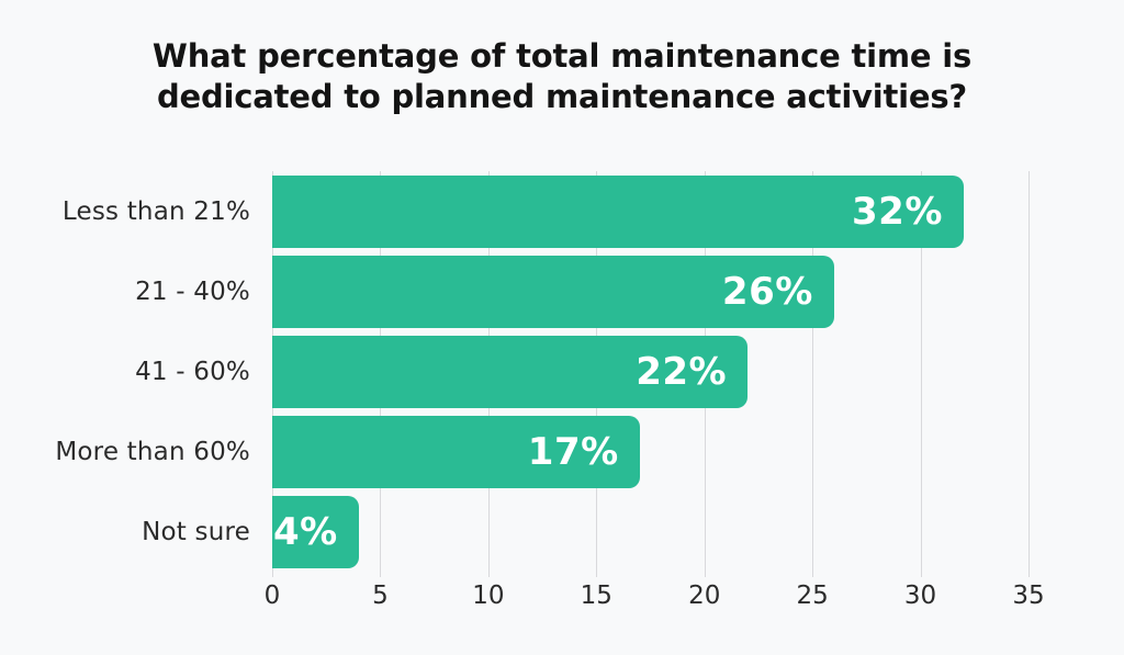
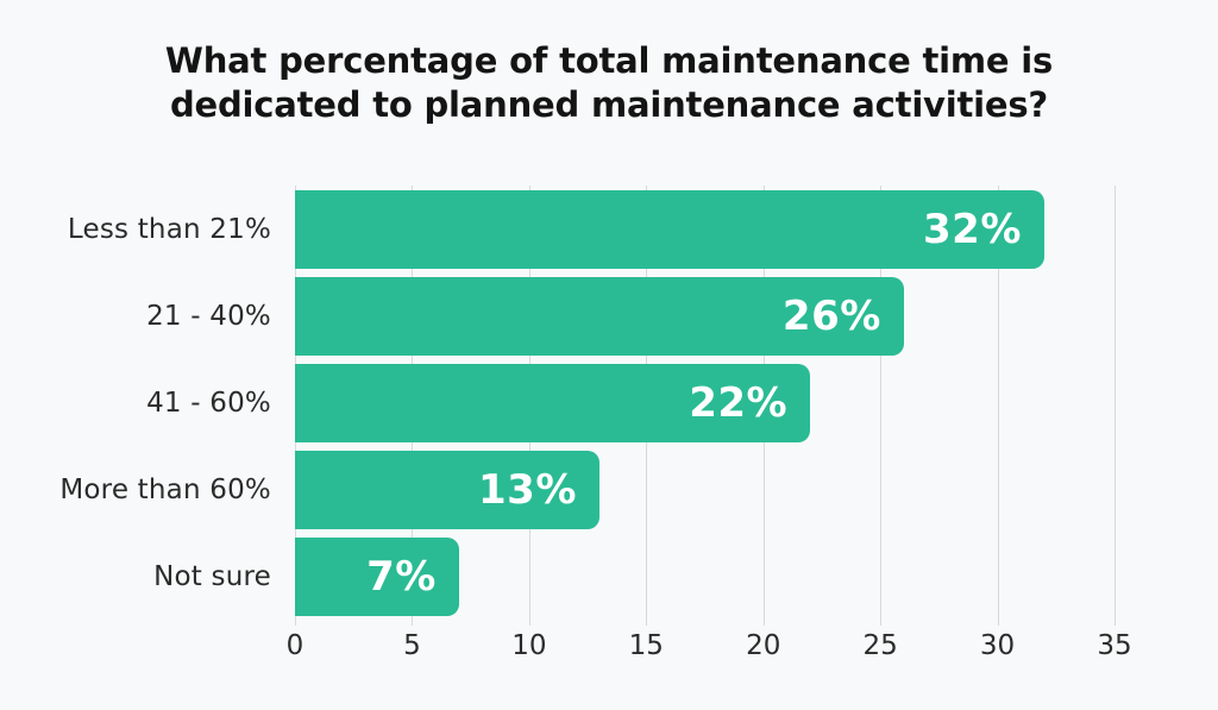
More than 60%: 17% -> 13%
Not sure: 4% -> 7%
